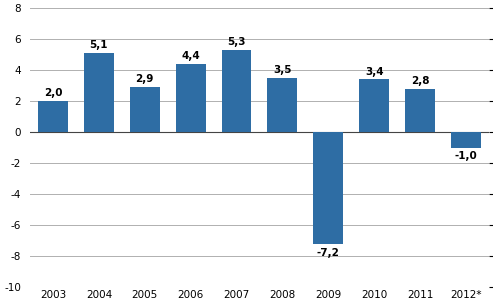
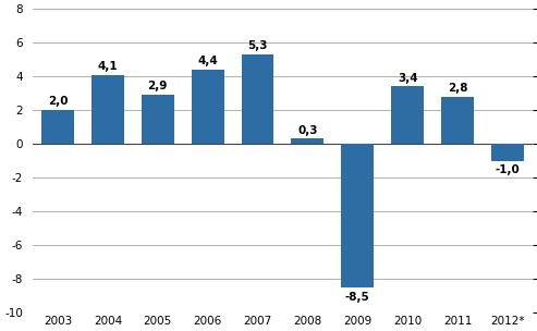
2004: 5,1 -> 4,1
2008: 3,5 -> 0,3
2009: -7,2 -> -8,5
